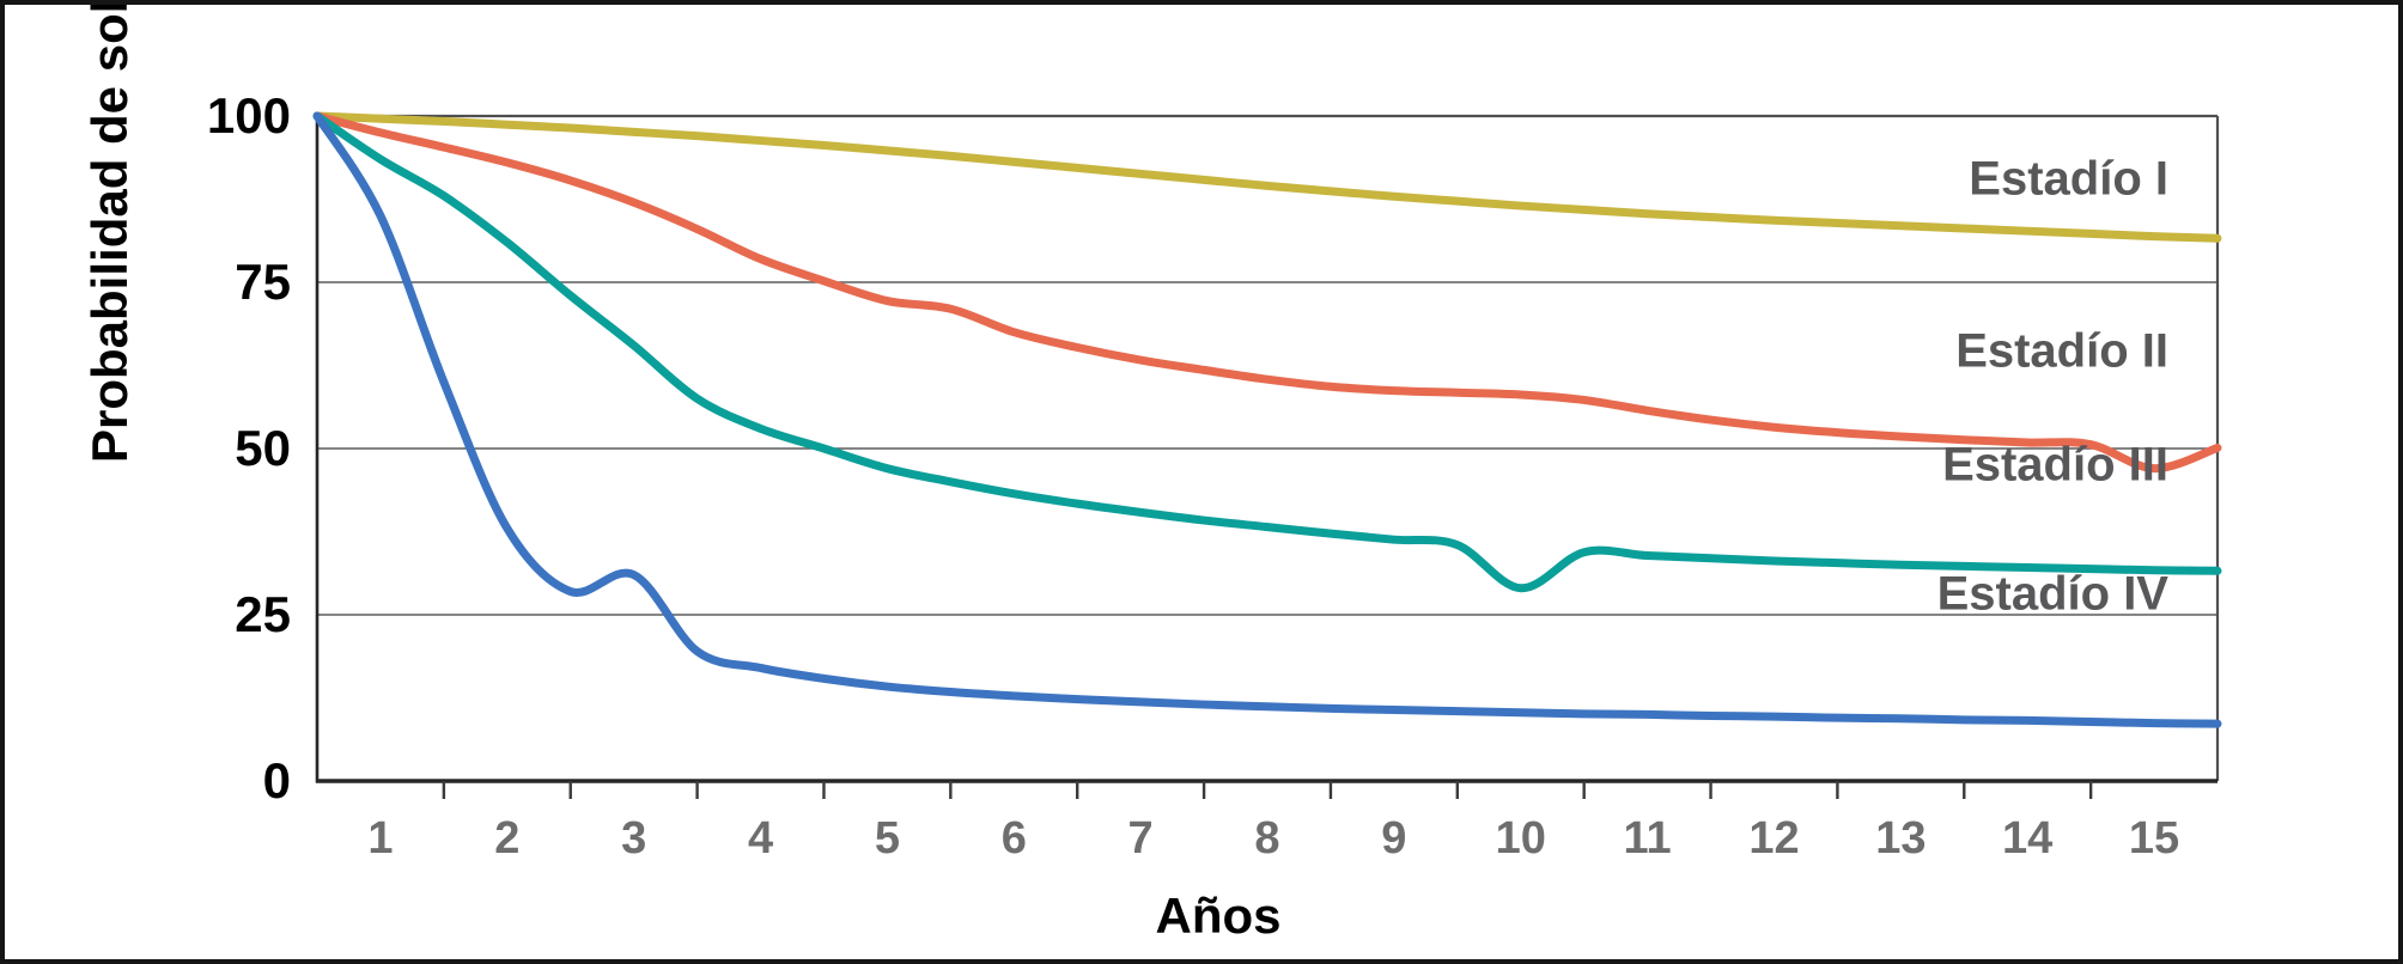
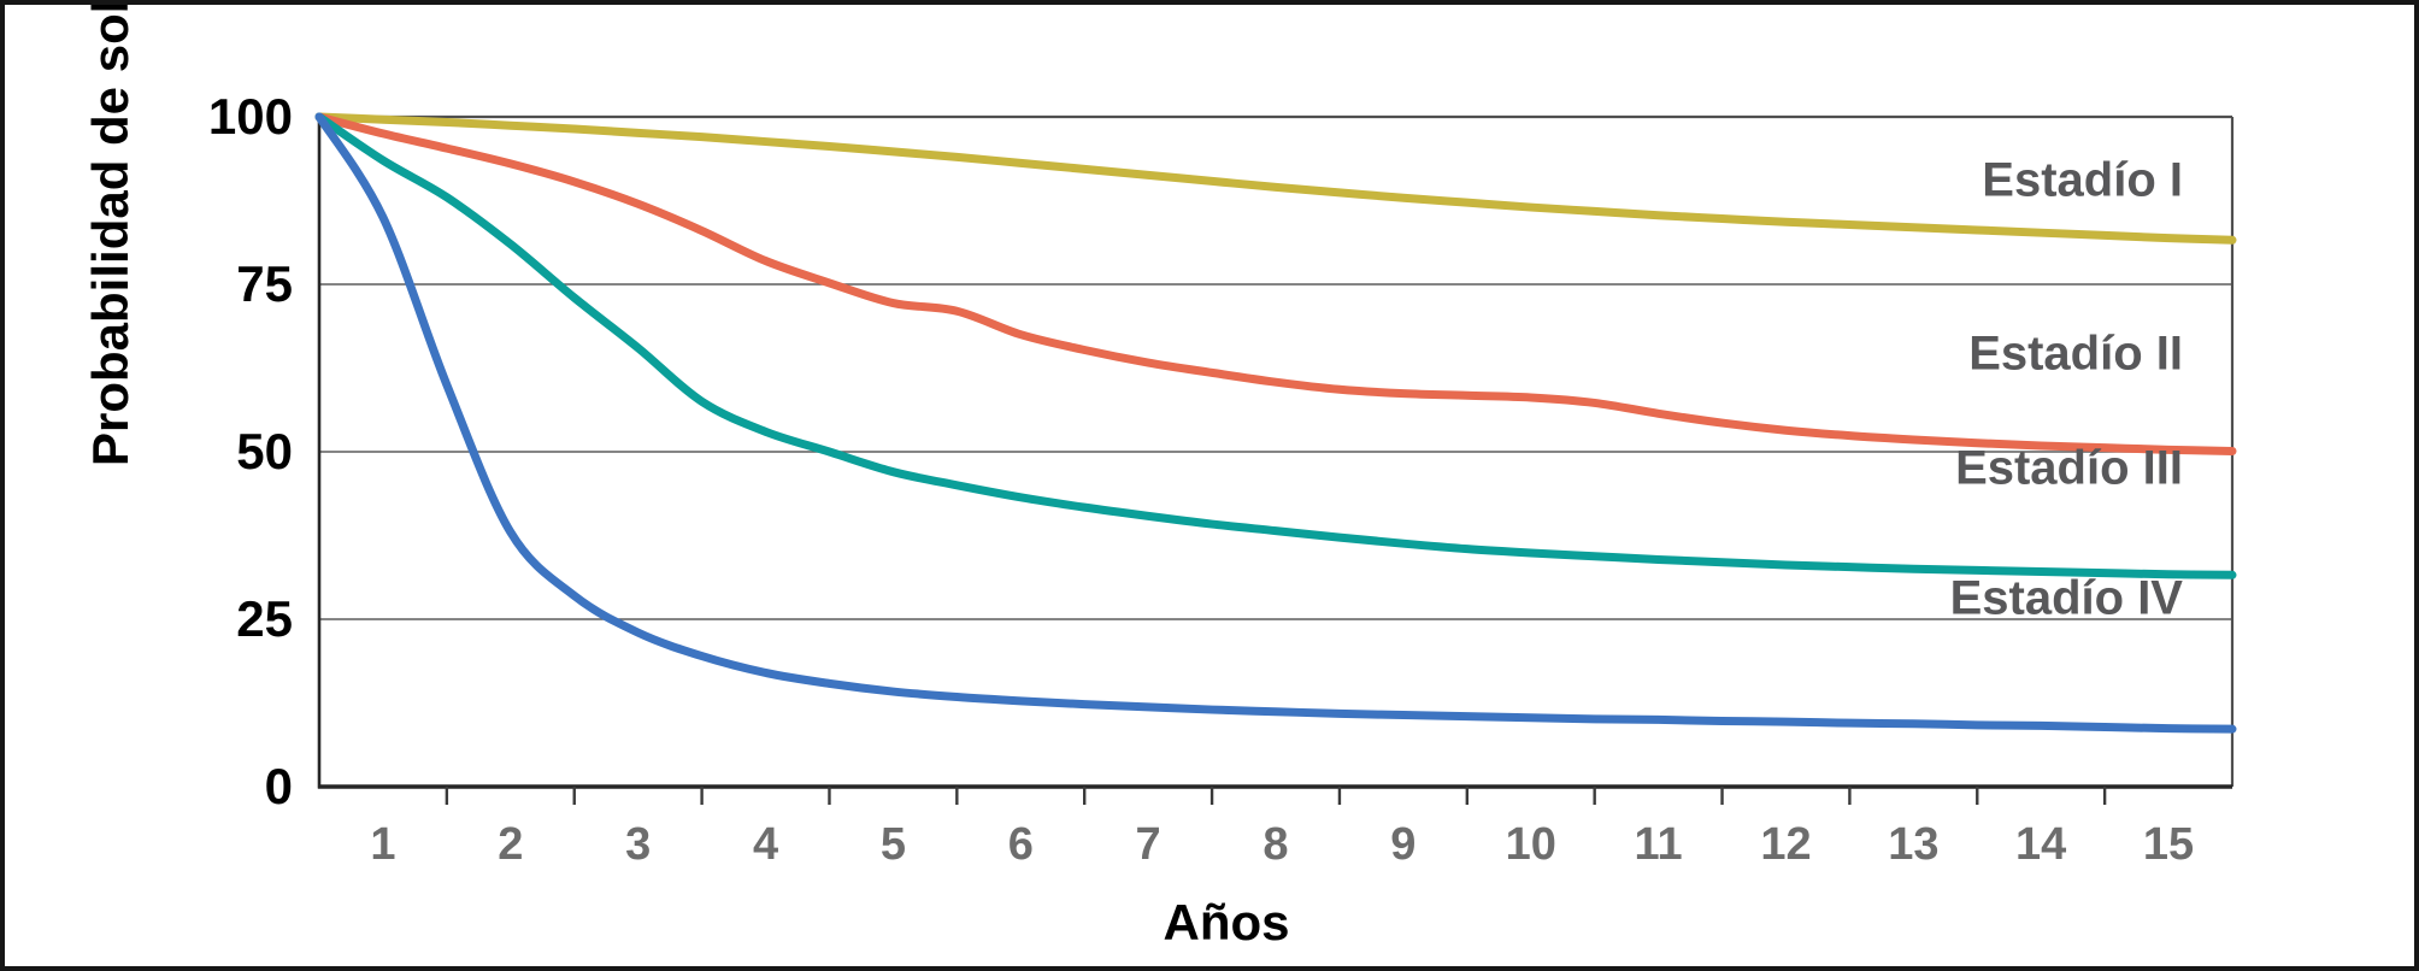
Estadío IV/3: 31 -> 23
Estadío III/10: 29 -> 35
Estadío II/15: 47 -> 50
